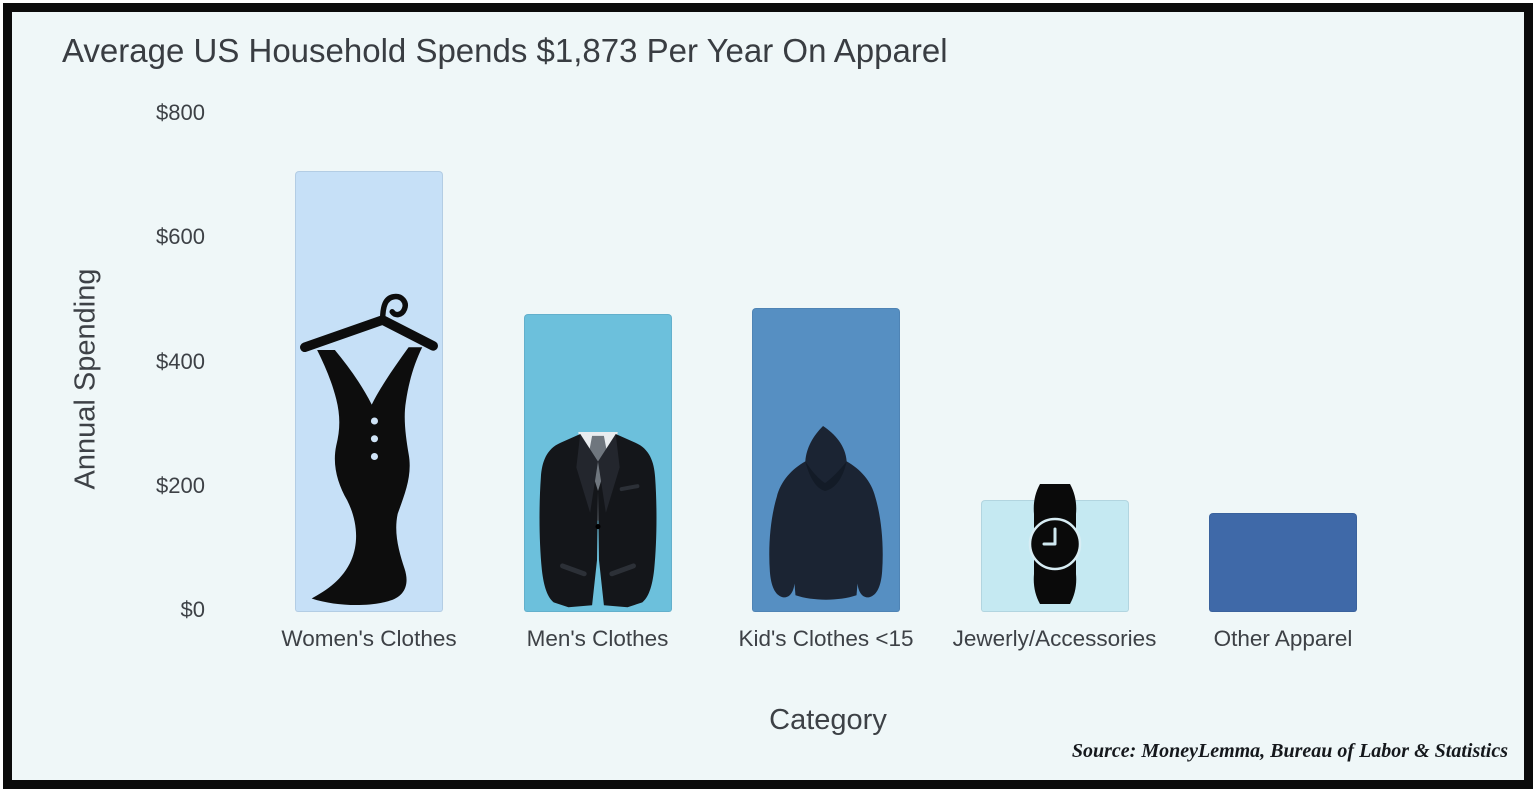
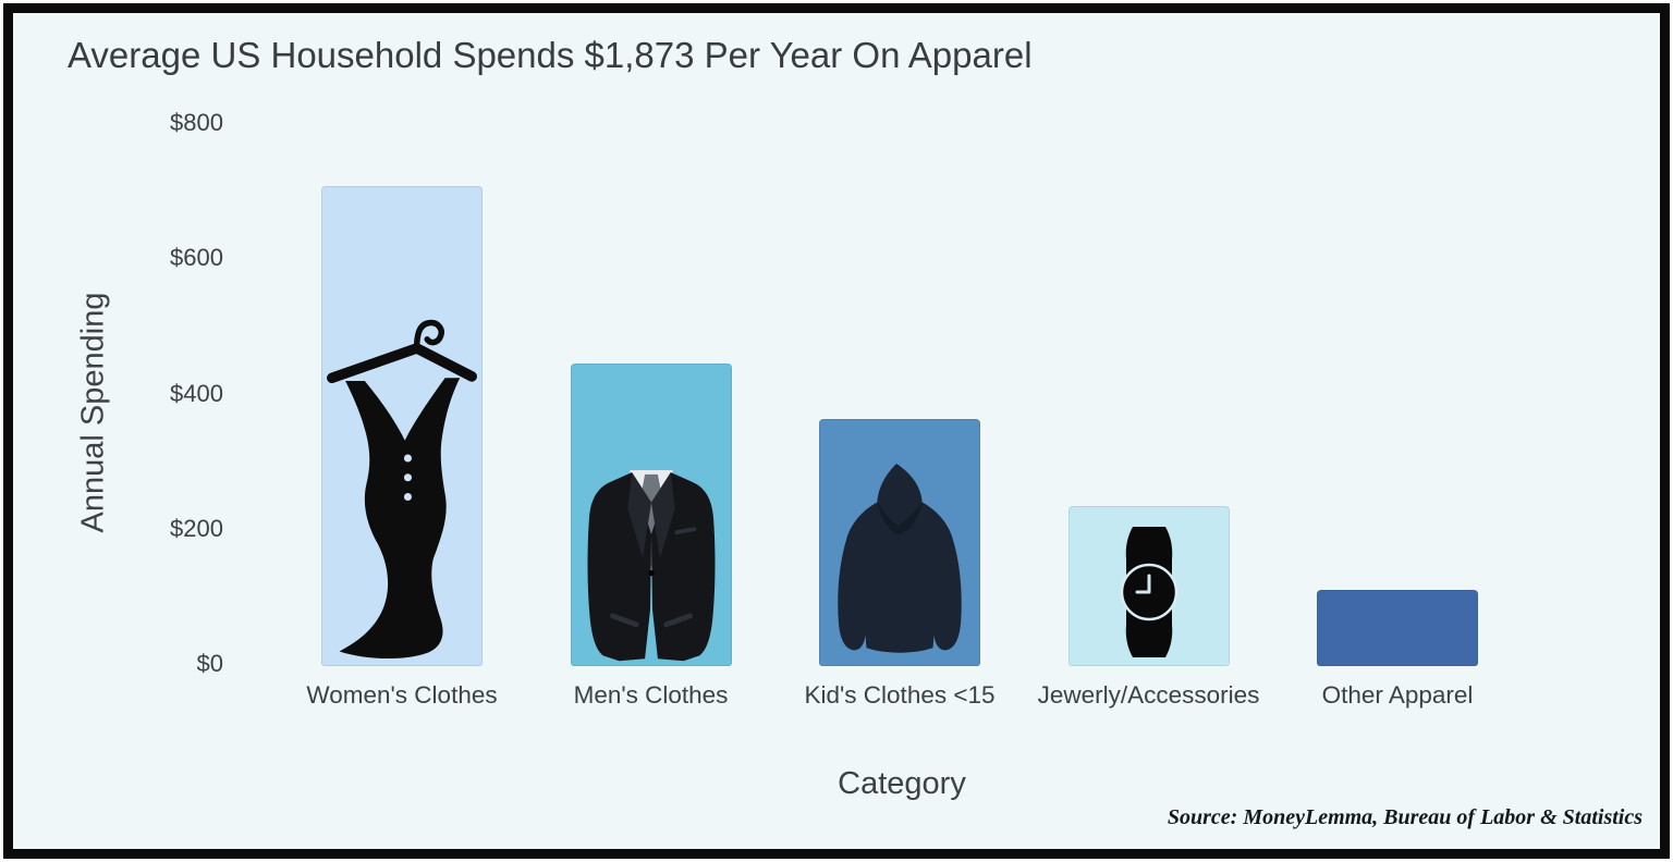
Men's Clothes: $480 -> $450
Kid's Clothes <15: $490 -> $370
Jewerly/Accessories: $180 -> $240
Other Apparel: $160 -> $110
